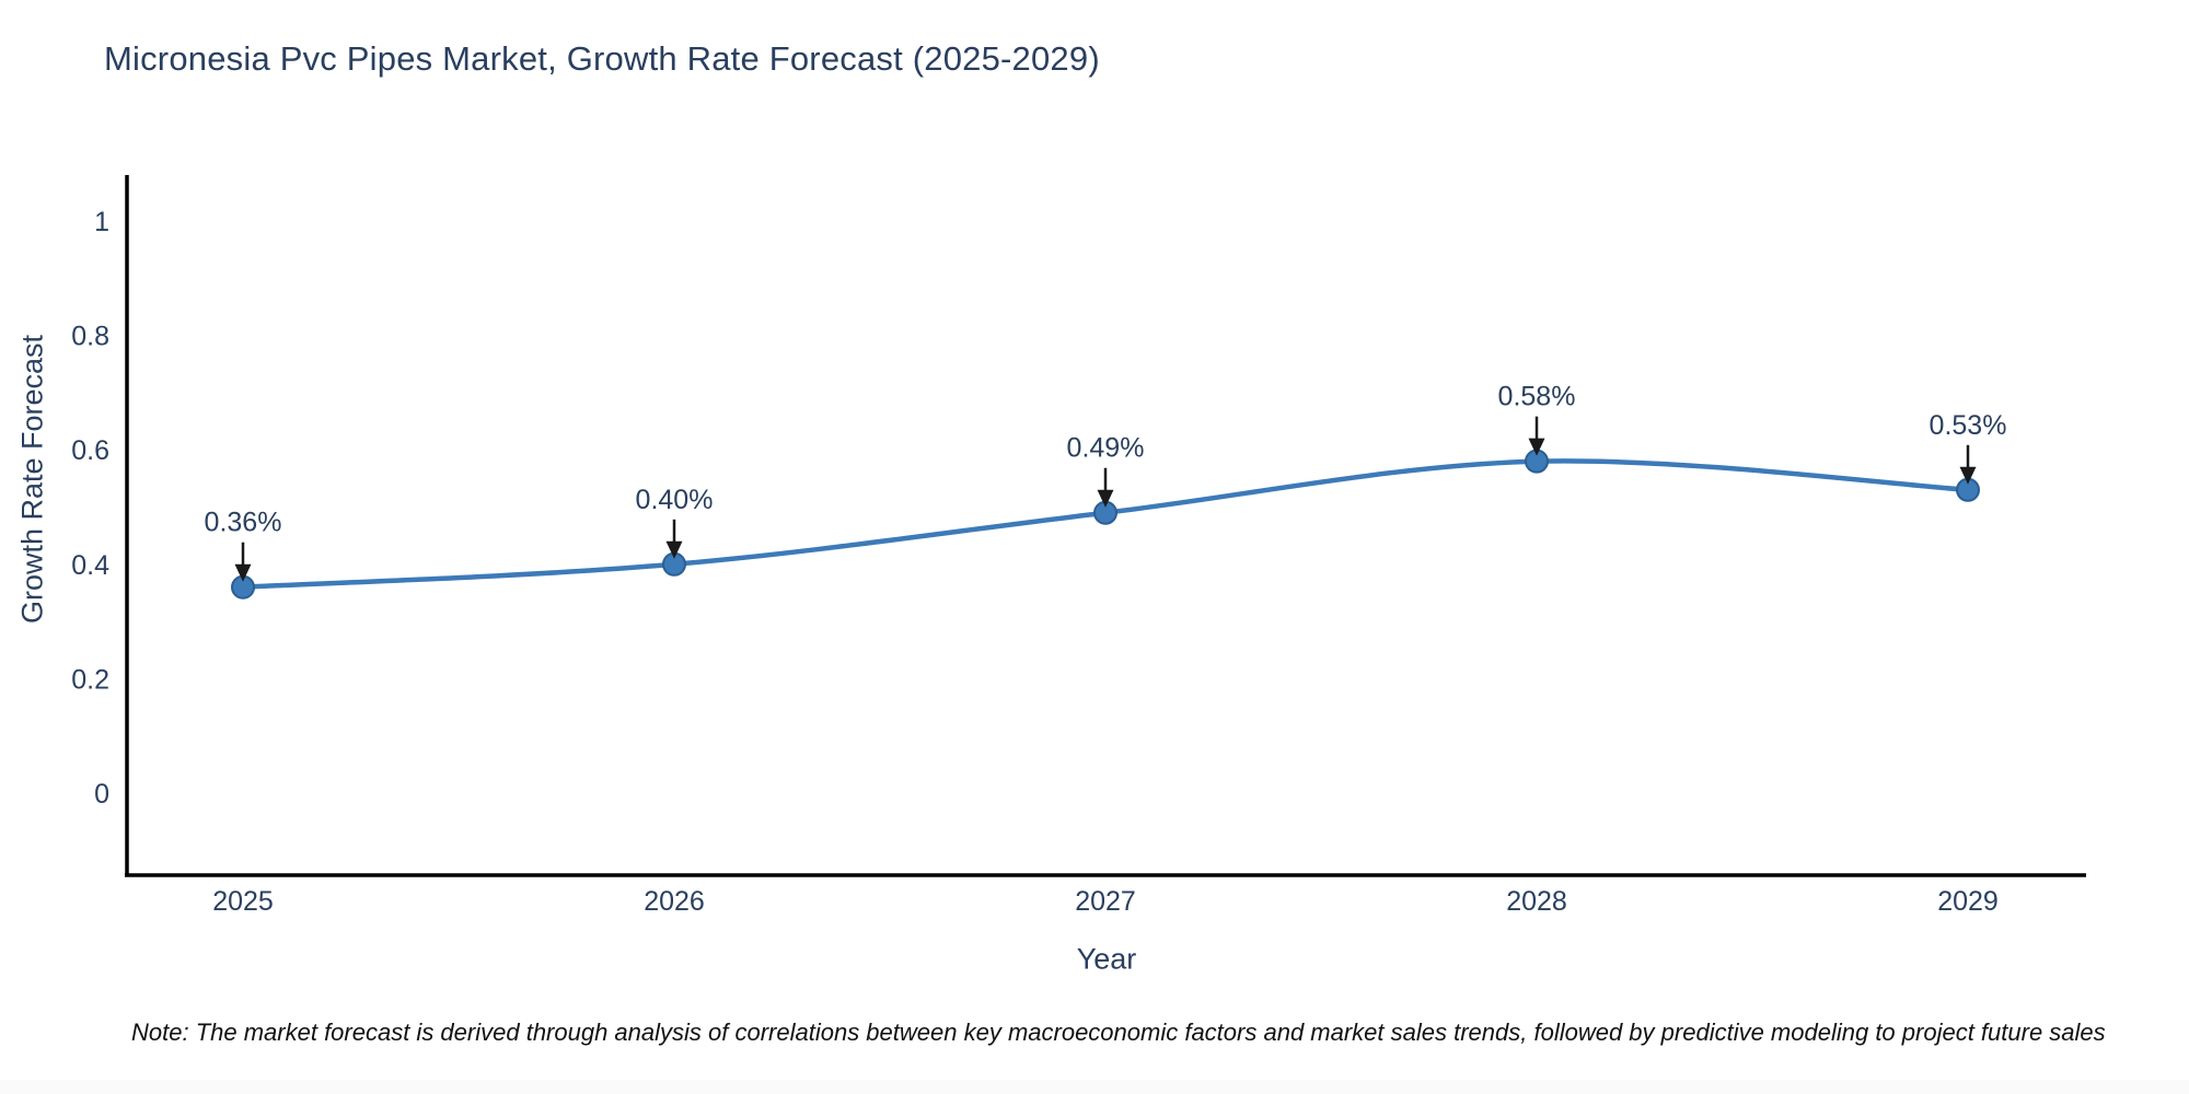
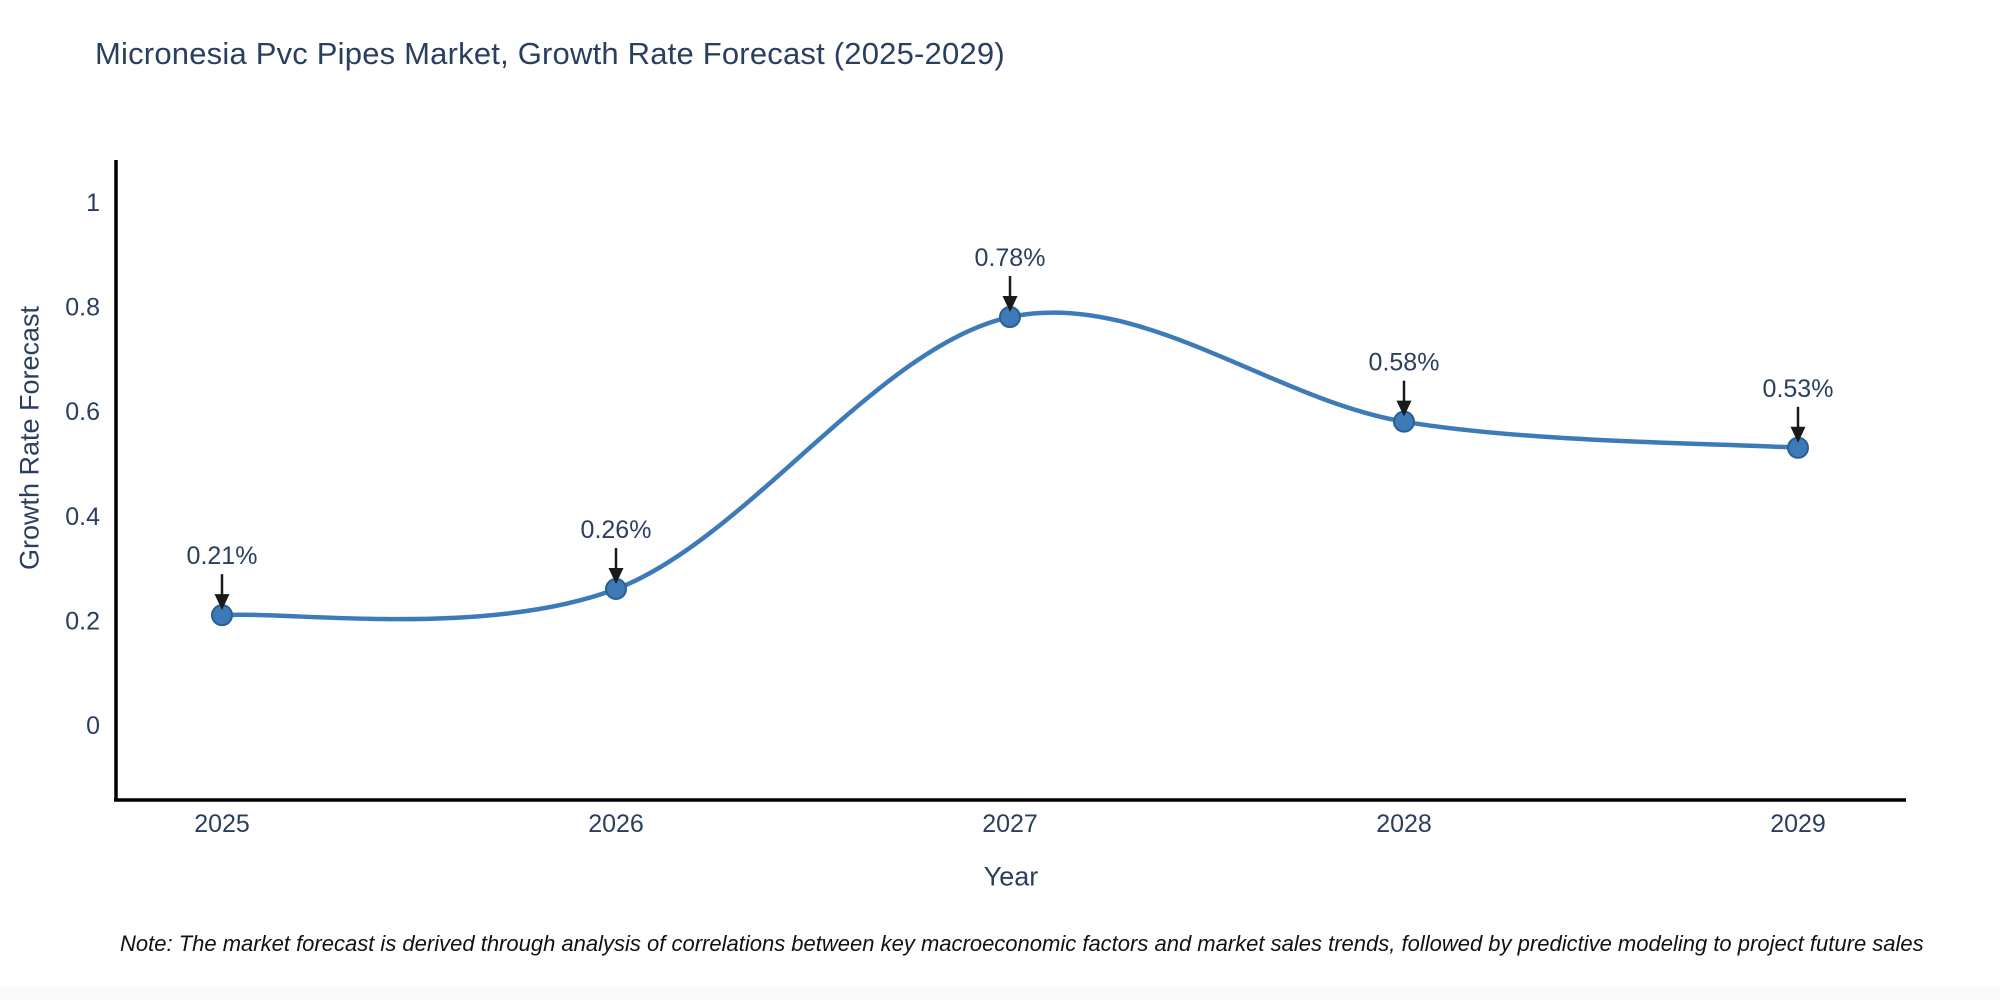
2025: 0.36% -> 0.21%
2026: 0.40% -> 0.26%
2027: 0.49% -> 0.78%
